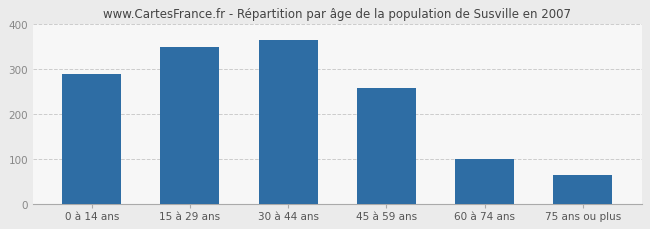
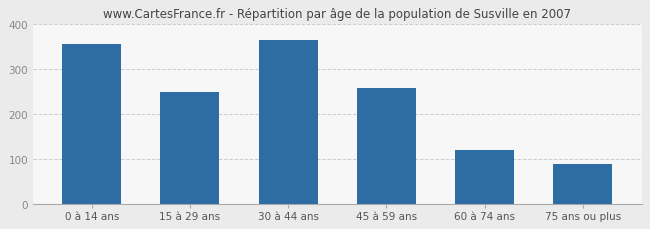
0 à 14 ans: 290 -> 355
15 à 29 ans: 350 -> 250
60 à 74 ans: 100 -> 120
75 ans ou plus: 65 -> 88
